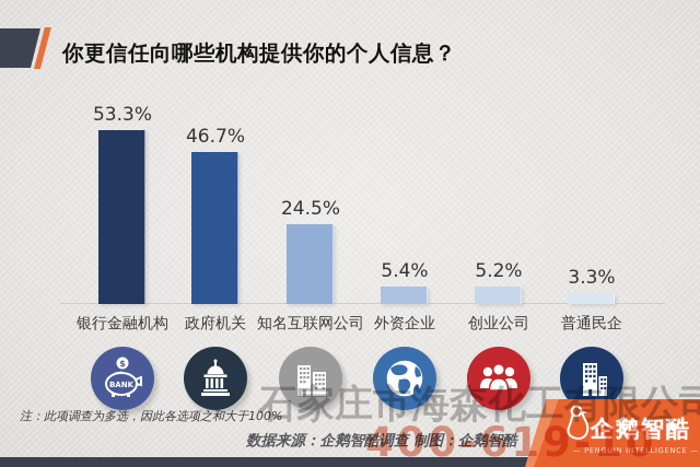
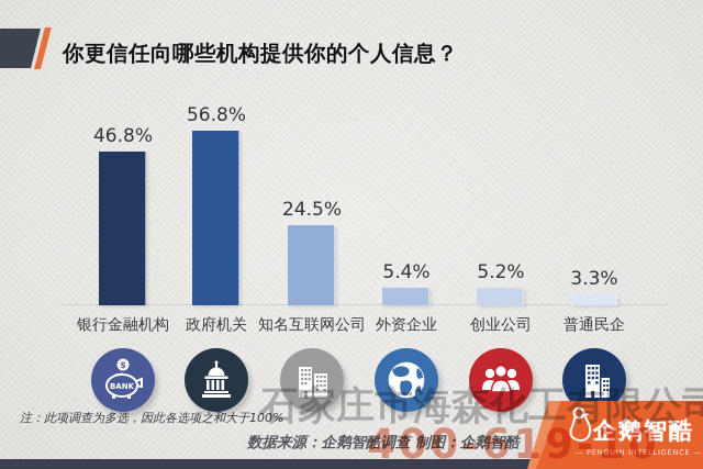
银行金融机构: 53.3% -> 46.8%
政府机关: 46.7% -> 56.8%
